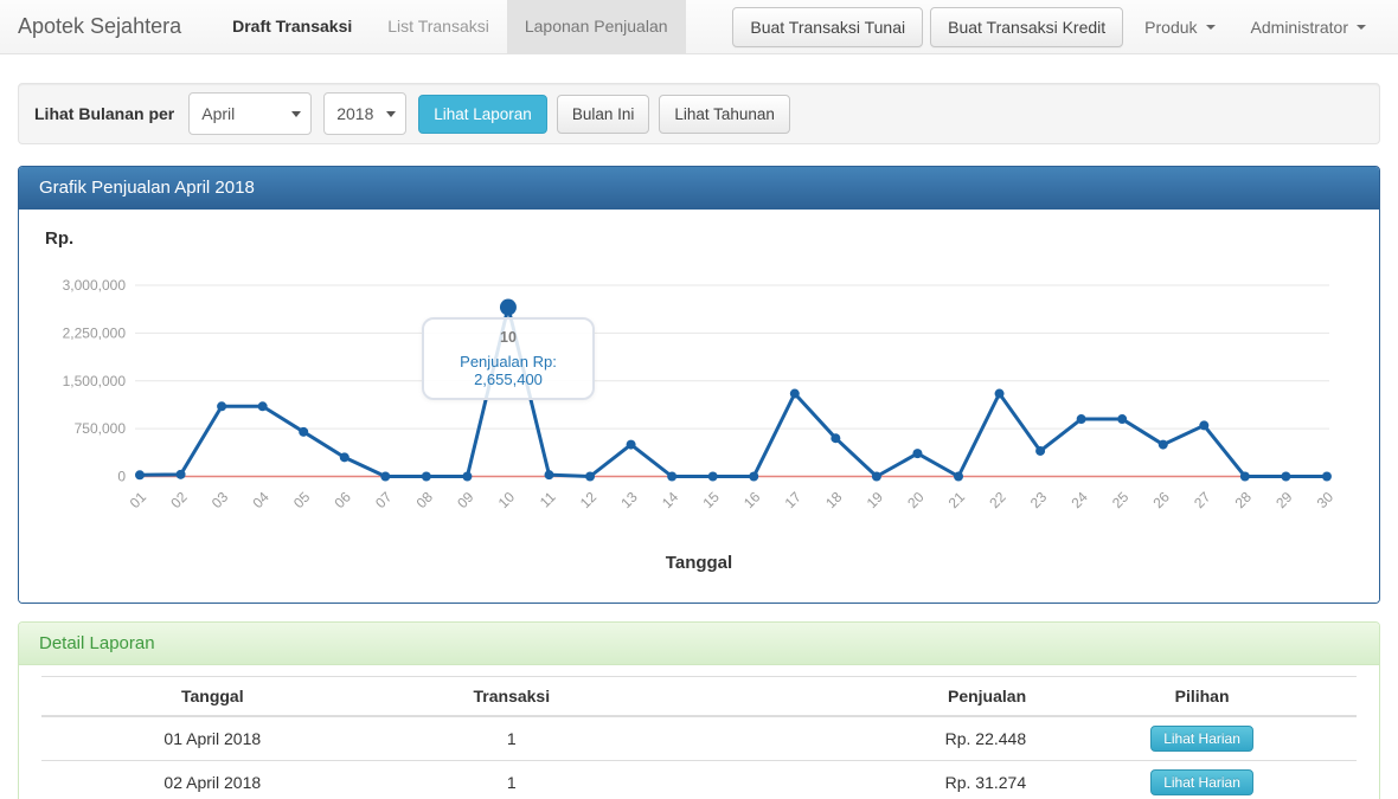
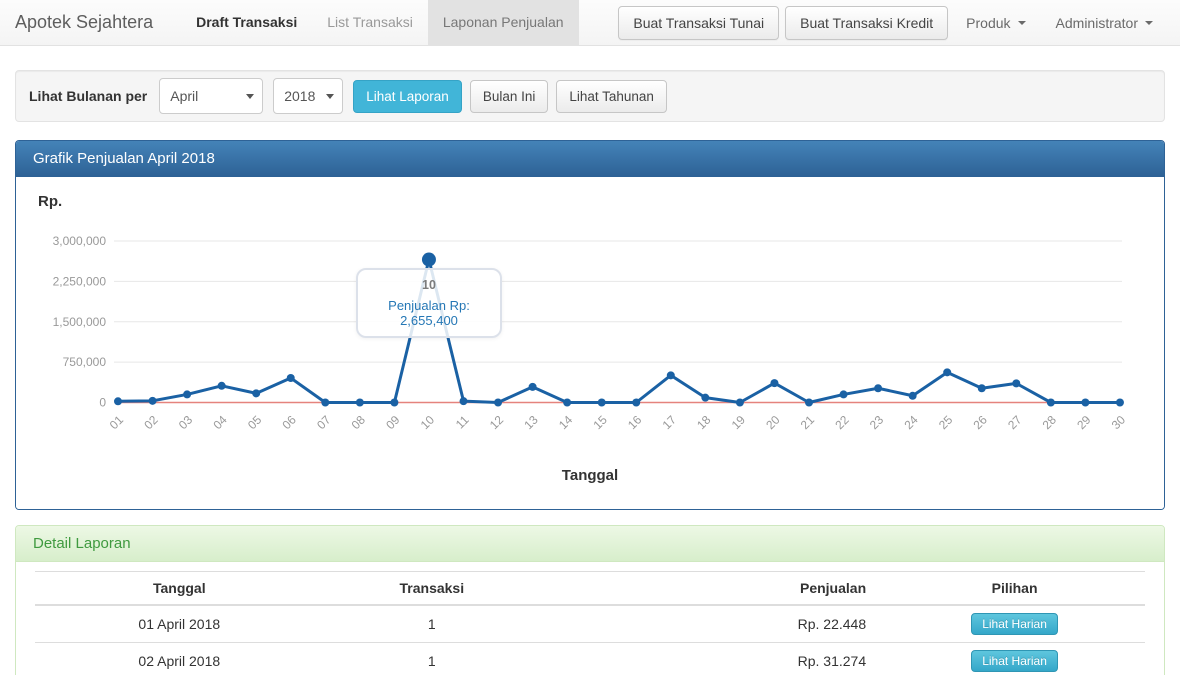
Penjualan/03: 1100000 -> 200000
Penjualan/04: 1100000 -> 300000
Penjualan/05: 700000 -> 200000
Penjualan/06: 300000 -> 500000
Penjualan/13: 500000 -> 300000
Penjualan/17: 1300000 -> 500000
Penjualan/18: 600000 -> 100000
Penjualan/22: 1300000 -> 200000
Penjualan/23: 400000 -> 300000
Penjualan/24: 900000 -> 100000
Penjualan/25: 900000 -> 600000
Penjualan/26: 500000 -> 300000
Penjualan/27: 800000 -> 400000
